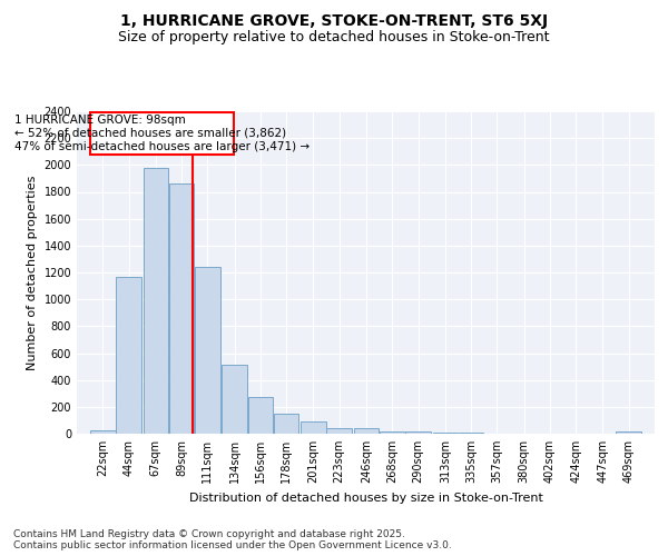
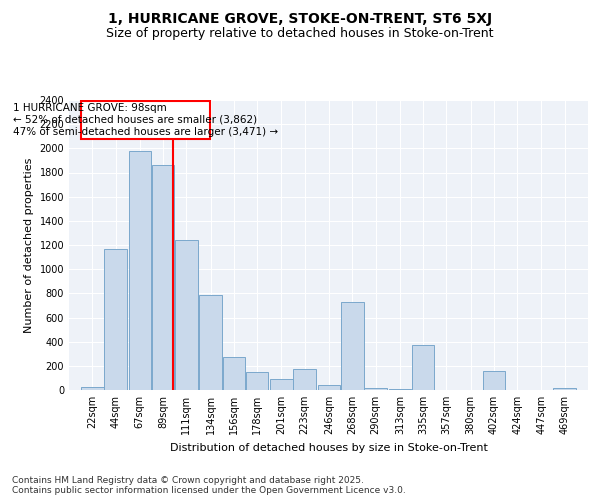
134sqm: 510 -> 790
223sqm: 40 -> 170
268sqm: 20 -> 730
335sqm: 0 -> 370
402sqm: 0 -> 160
